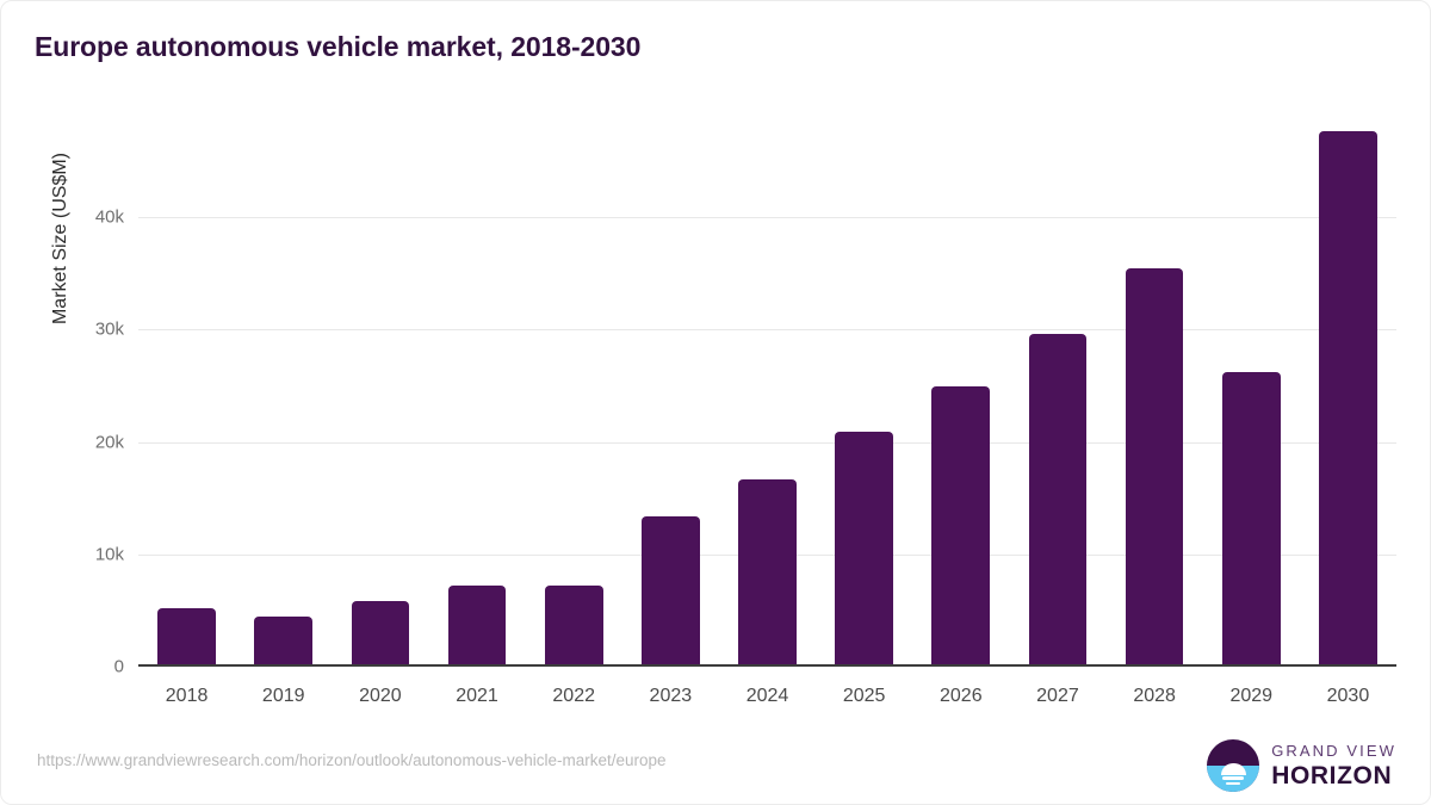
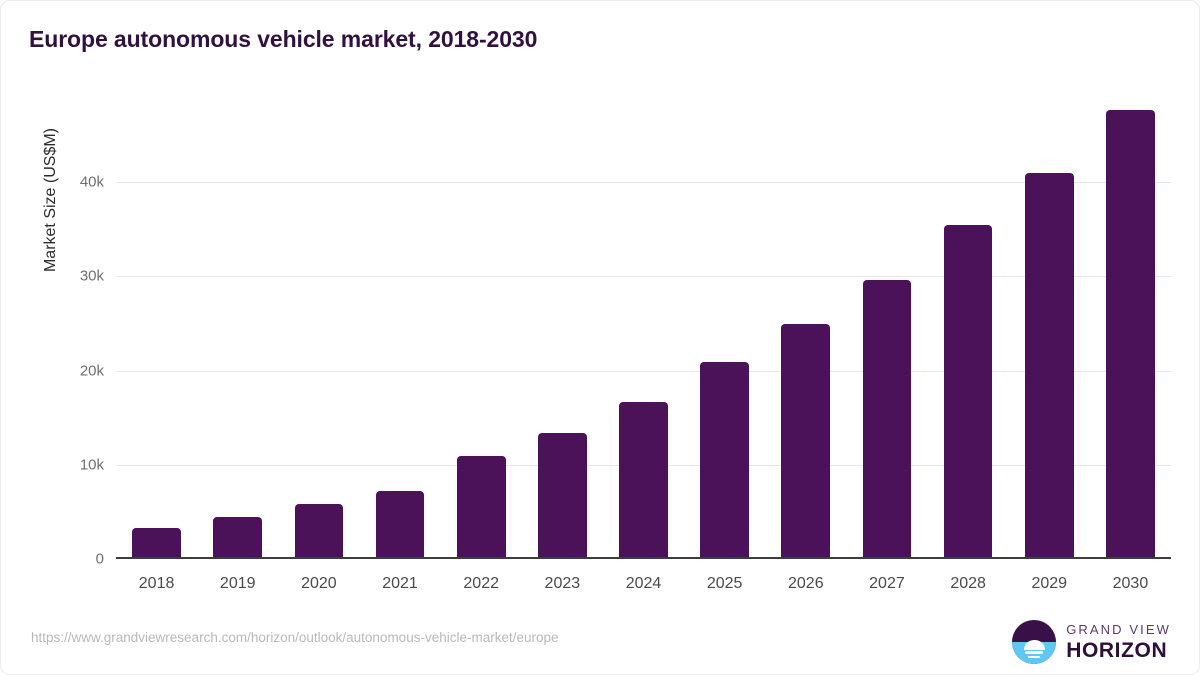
2018: 5k -> 3k
2022: 7k -> 11k
2029: 26k -> 41k
